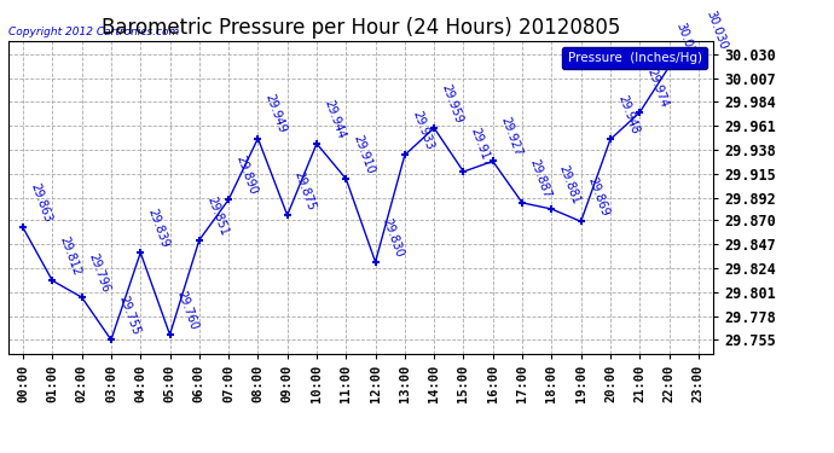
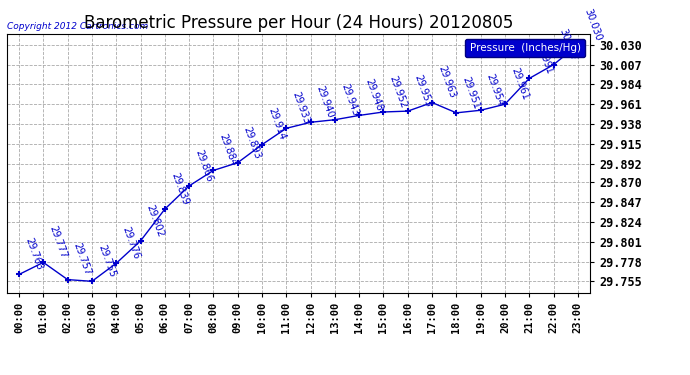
00:00: 29.863 -> 29.763
01:00: 29.812 -> 29.777
02:00: 29.796 -> 29.757
04:00: 29.839 -> 29.776
05:00: 29.760 -> 29.802
06:00: 29.851 -> 29.839
07:00: 29.890 -> 29.866
08:00: 29.949 -> 29.884
09:00: 29.875 -> 29.893
10:00: 29.944 -> 29.914
11:00: 29.910 -> 29.933
12:00: 29.830 -> 29.940
13:00: 29.933 -> 29.943
14:00: 29.959 -> 29.948
15:00: 29.917 -> 29.952
16:00: 29.927 -> 29.953
17:00: 29.887 -> 29.963
18:00: 29.881 -> 29.951
19:00: 29.869 -> 29.954
20:00: 29.948 -> 29.961
21:00: 29.974 -> 29.991
22:00: 30.018 -> 30.007
